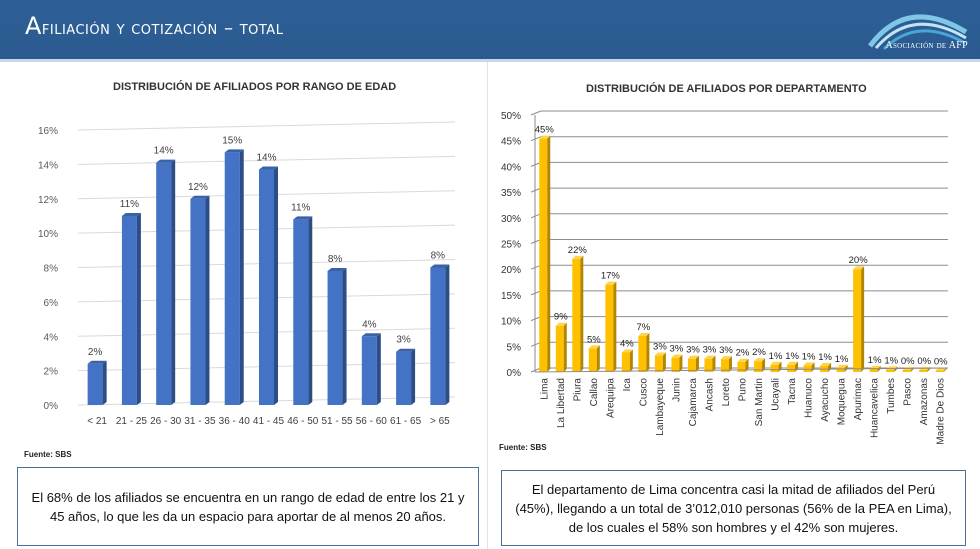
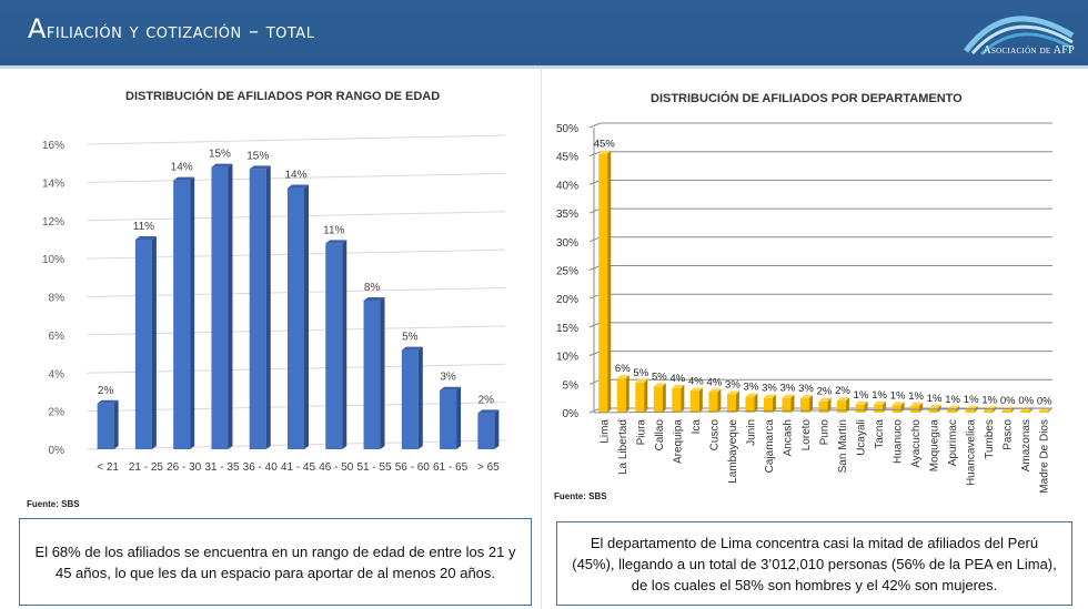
DISTRIBUCIÓN DE AFILIADOS POR RANGO DE EDAD/31 - 35: 12% -> 15%
DISTRIBUCIÓN DE AFILIADOS POR RANGO DE EDAD/56 - 60: 4% -> 5%
DISTRIBUCIÓN DE AFILIADOS POR RANGO DE EDAD/> 65: 8% -> 2%
DISTRIBUCIÓN DE AFILIADOS POR DEPARTAMENTO/La Libertad: 9% -> 6%
DISTRIBUCIÓN DE AFILIADOS POR DEPARTAMENTO/Piura: 22% -> 5%
DISTRIBUCIÓN DE AFILIADOS POR DEPARTAMENTO/Arequipa: 17% -> 4%
DISTRIBUCIÓN DE AFILIADOS POR DEPARTAMENTO/Cusco: 7% -> 4%
DISTRIBUCIÓN DE AFILIADOS POR DEPARTAMENTO/Apurimac: 20% -> 1%
